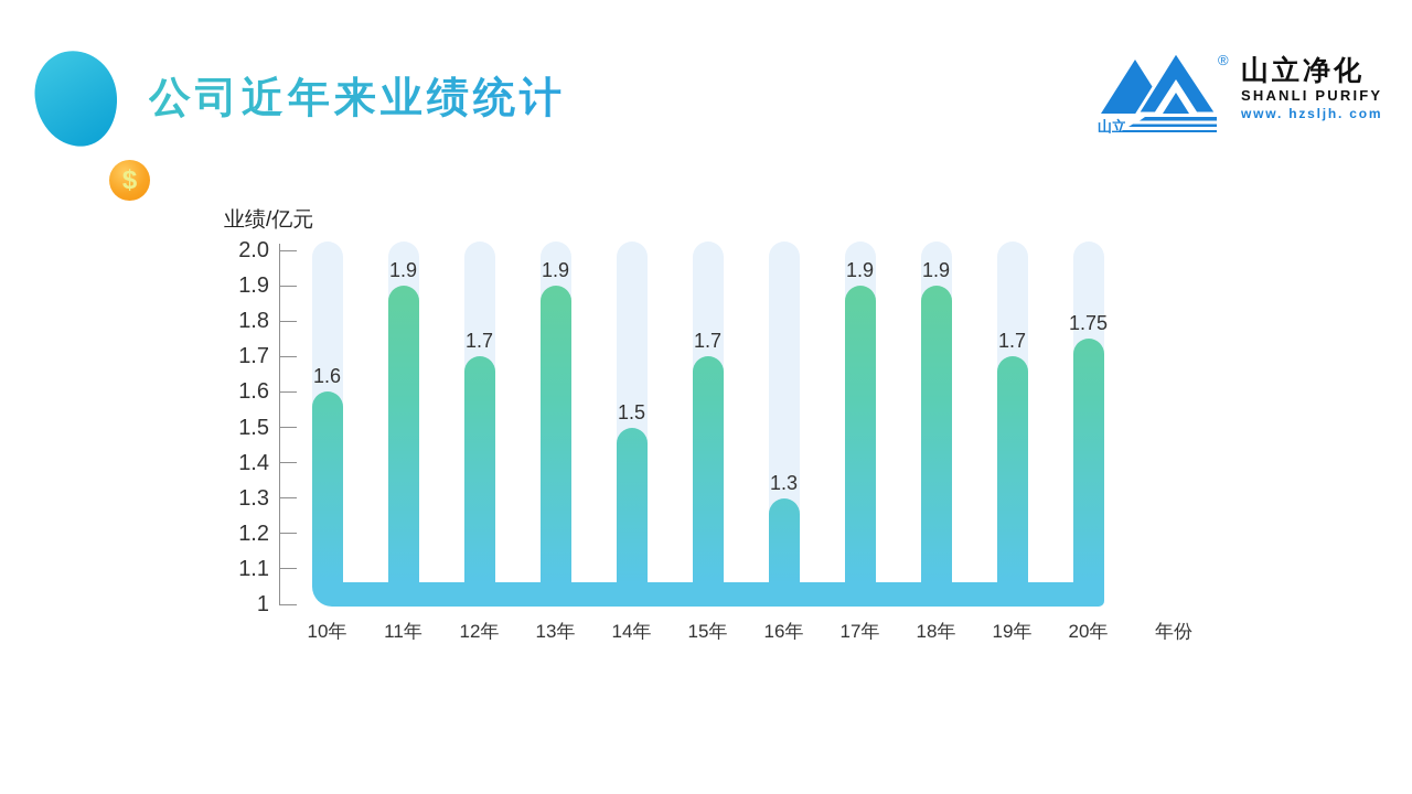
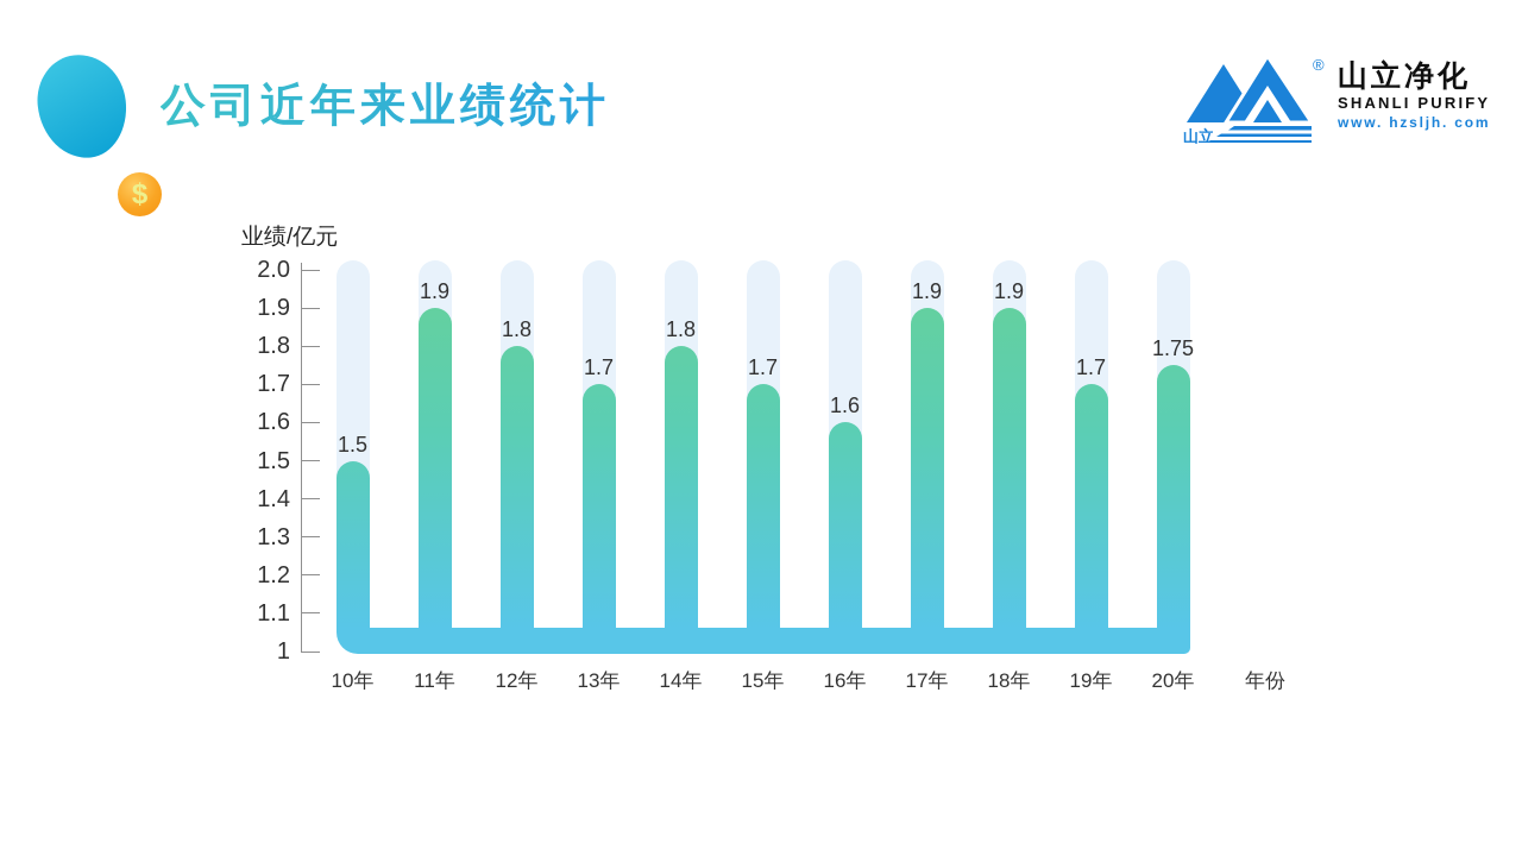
10年: 1.6 -> 1.5
12年: 1.7 -> 1.8
13年: 1.9 -> 1.7
14年: 1.5 -> 1.8
16年: 1.3 -> 1.6
